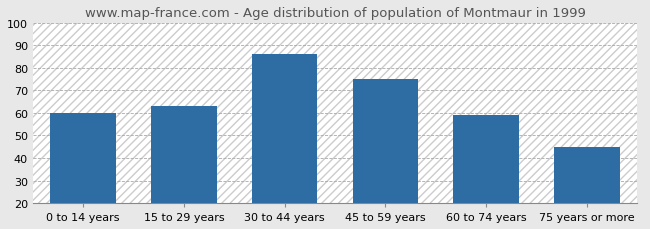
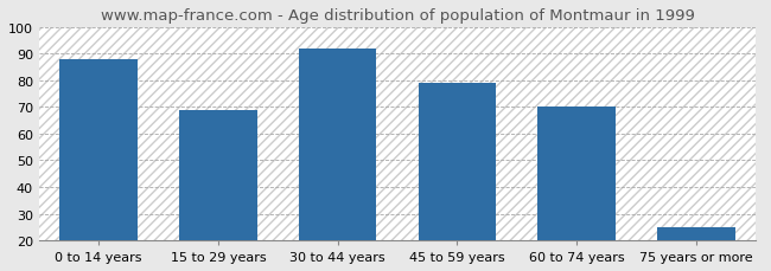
0 to 14 years: 60 -> 88
15 to 29 years: 63 -> 69
30 to 44 years: 86 -> 92
45 to 59 years: 75 -> 79
60 to 74 years: 59 -> 70
75 years or more: 45 -> 25
